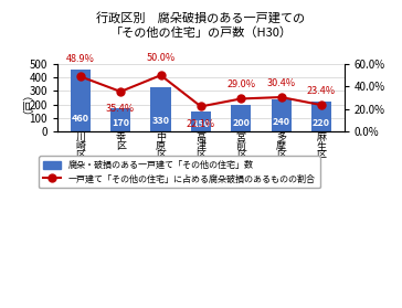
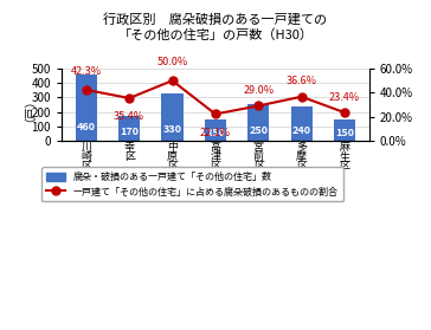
一戸建て「その他の住宅」に占める腐朵破損のあるものの割合/川 崎 区: 48.9% -> 42.3%
腐朵・破損のある一戸建て「その他の住宅」数/宮 前 区: 200 -> 250
一戸建て「その他の住宅」に占める腐朵破損のあるものの割合/多 摩 区: 30.4% -> 36.6%
腐朵・破損のある一戸建て「その他の住宅」数/麻 生 区: 220 -> 150
